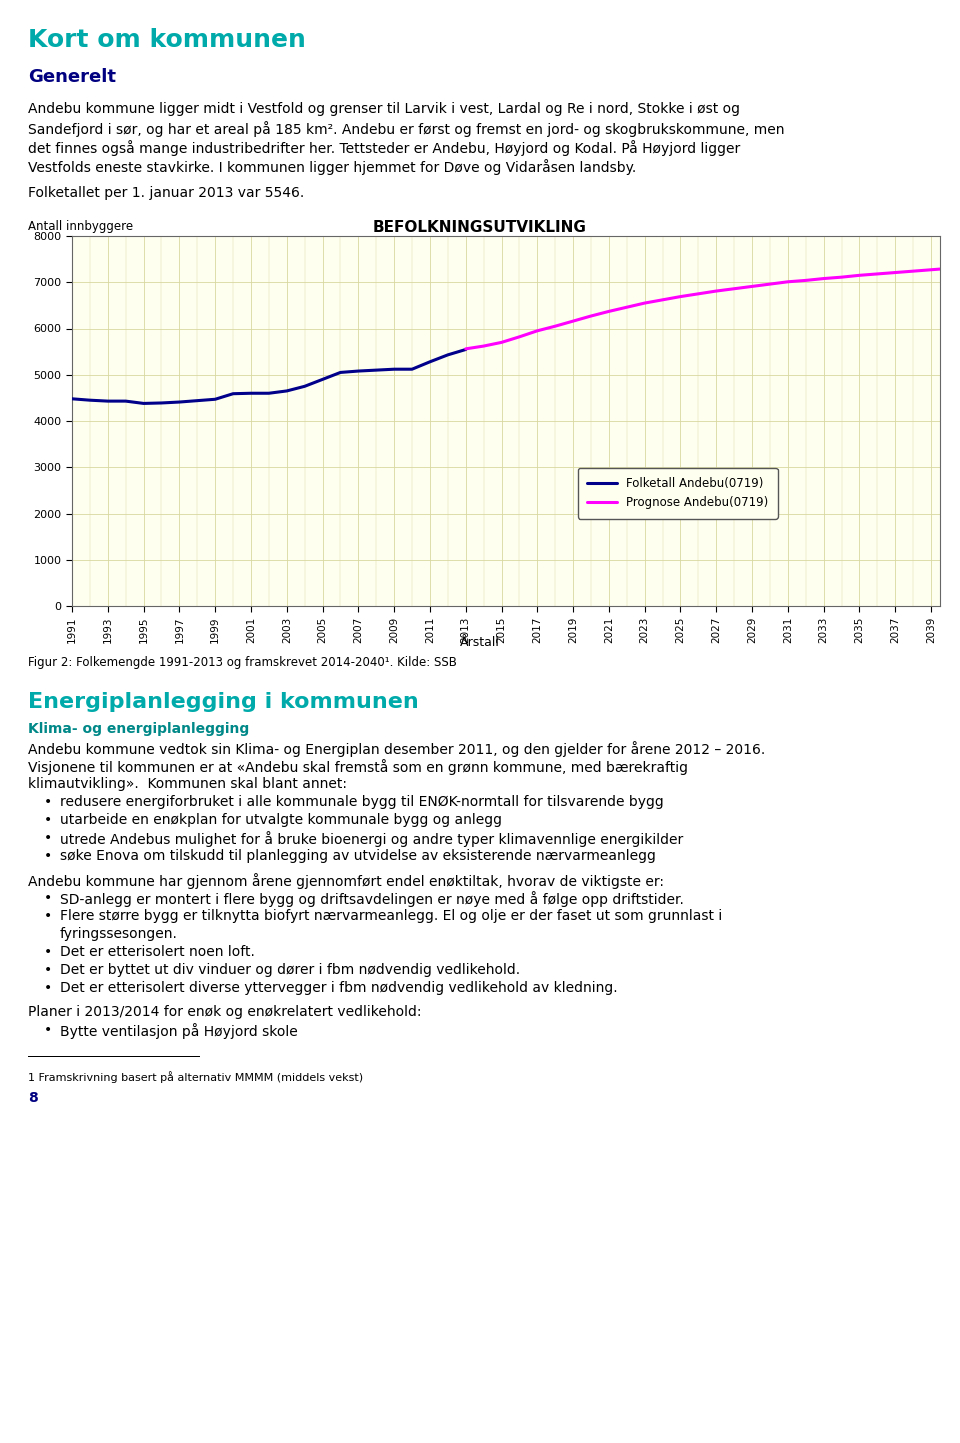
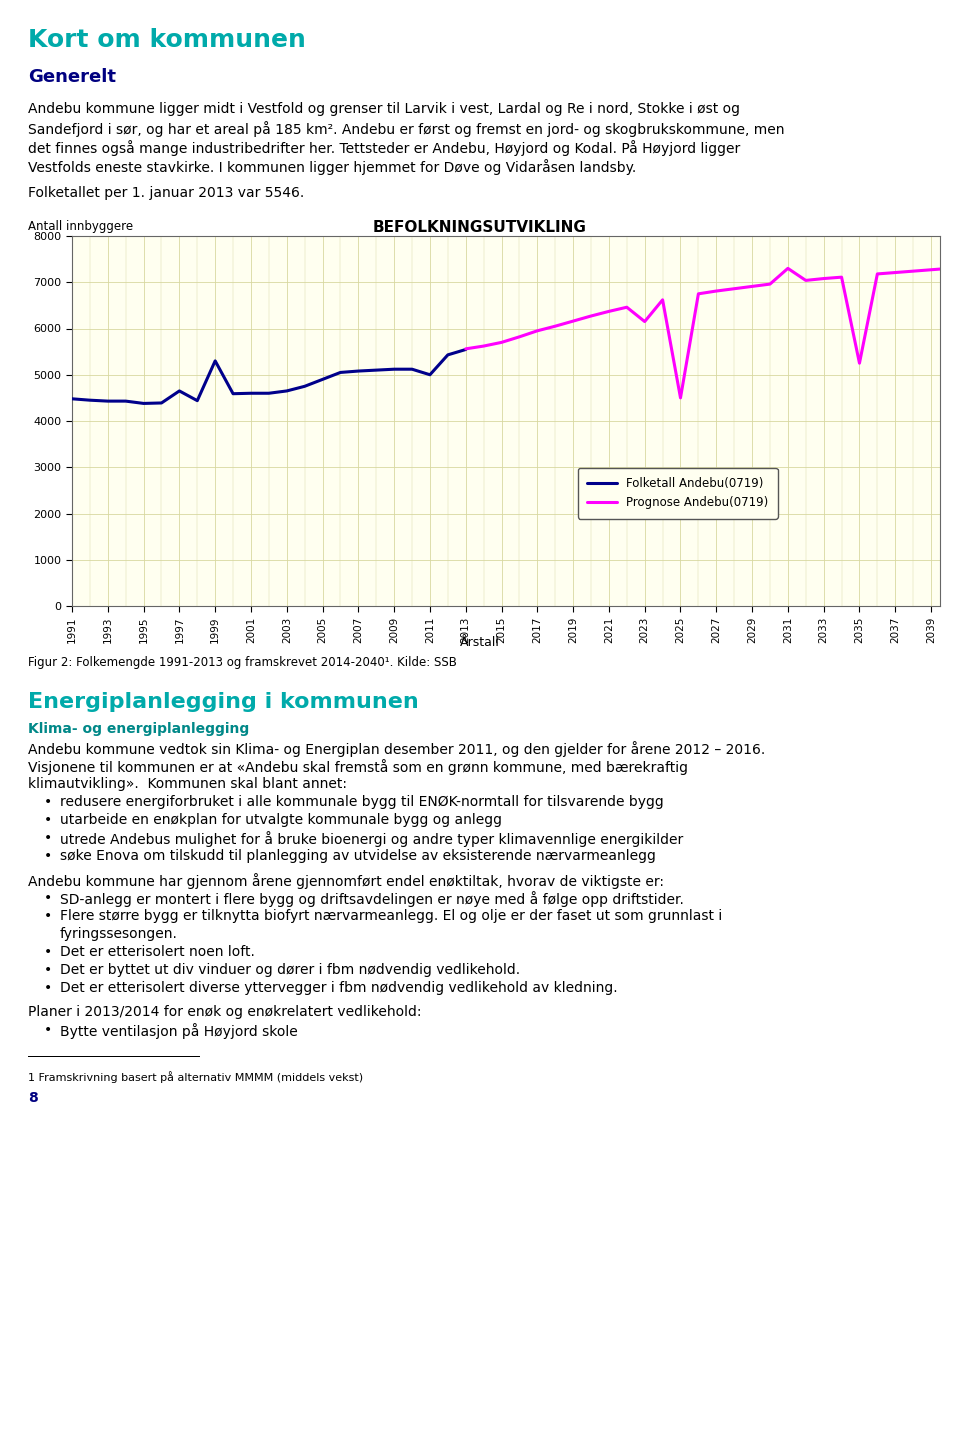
Folketall Andebu(0719)/1997: 4410 -> 4650
Folketall Andebu(0719)/1999: 4470 -> 5300
Folketall Andebu(0719)/2011: 5280 -> 5000
Prognose Andebu(0719)/2023: 6550 -> 6150
Prognose Andebu(0719)/2025: 6690 -> 4500
Prognose Andebu(0719)/2031: 7010 -> 7300
Prognose Andebu(0719)/2035: 7150 -> 5250
